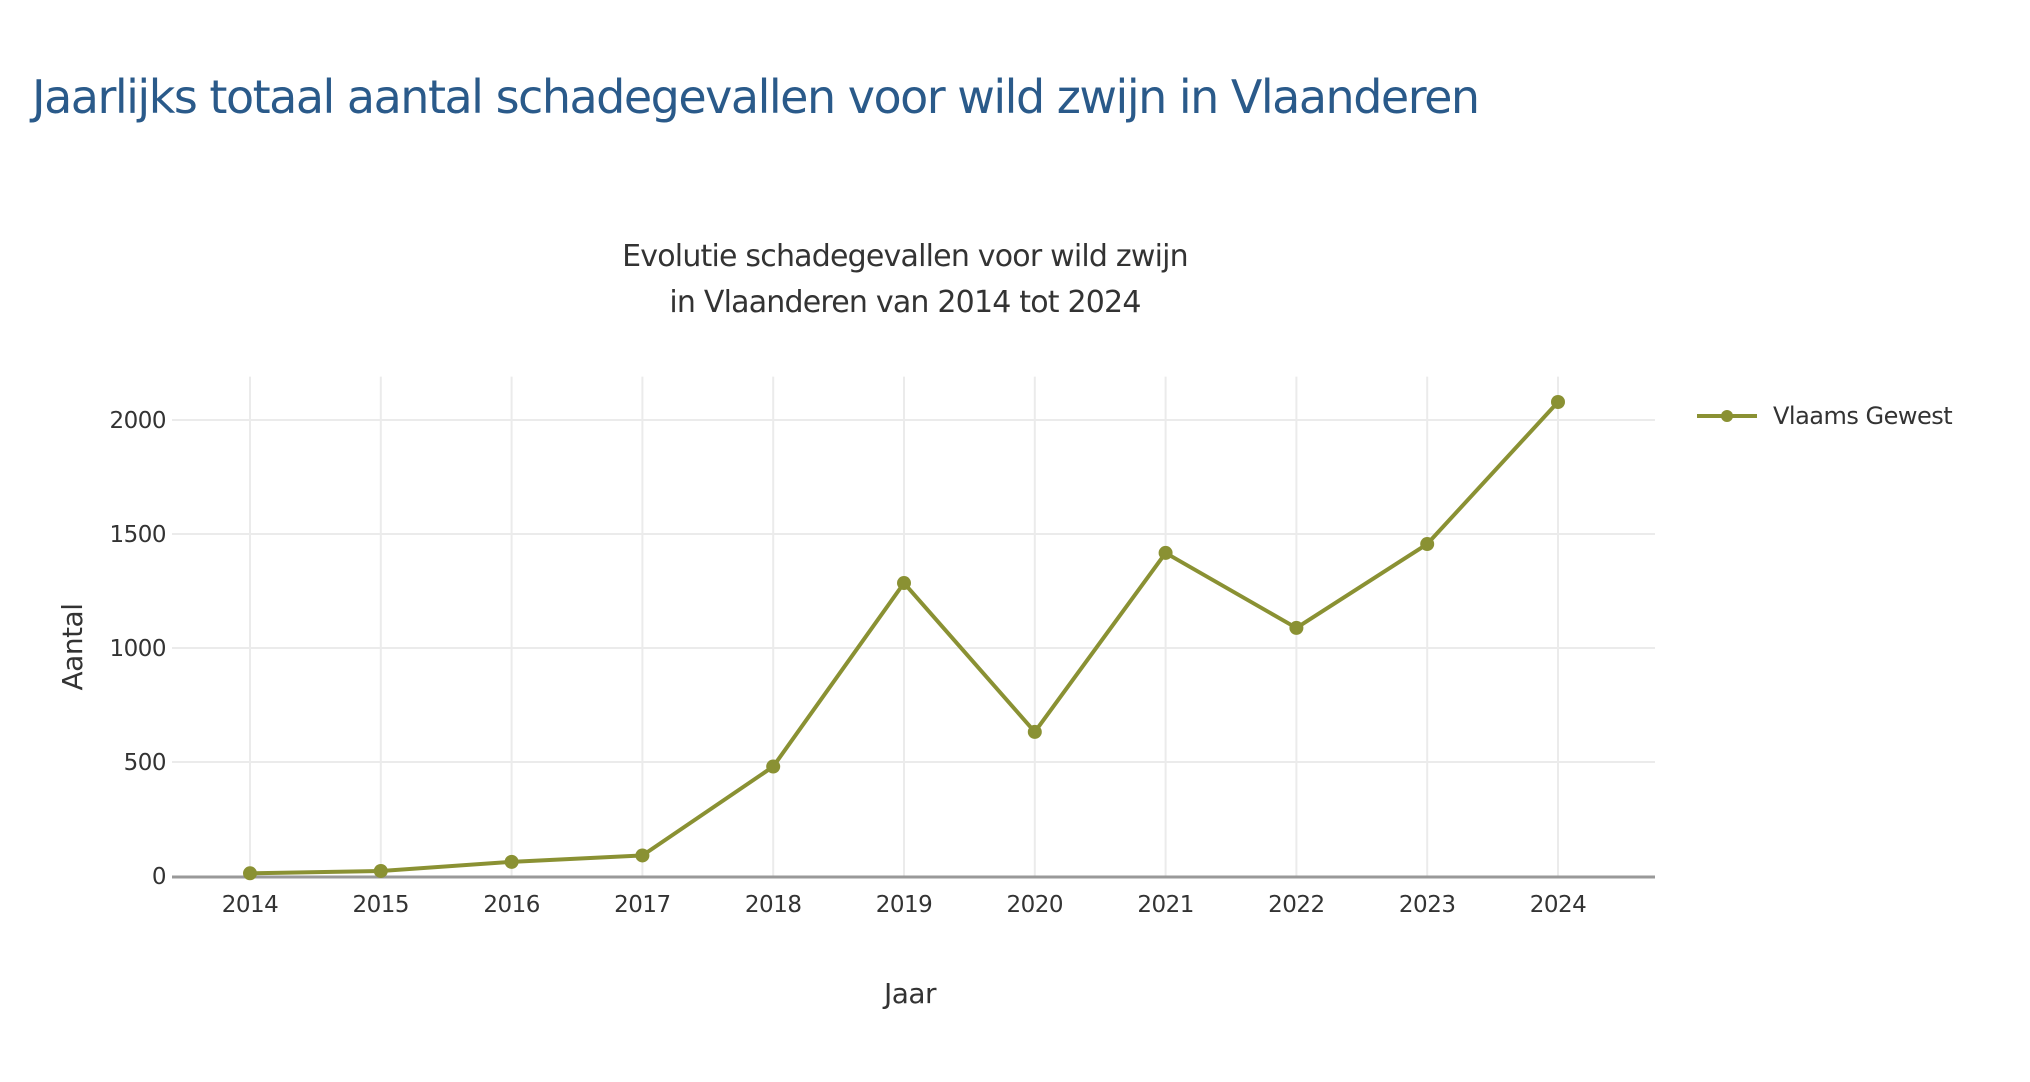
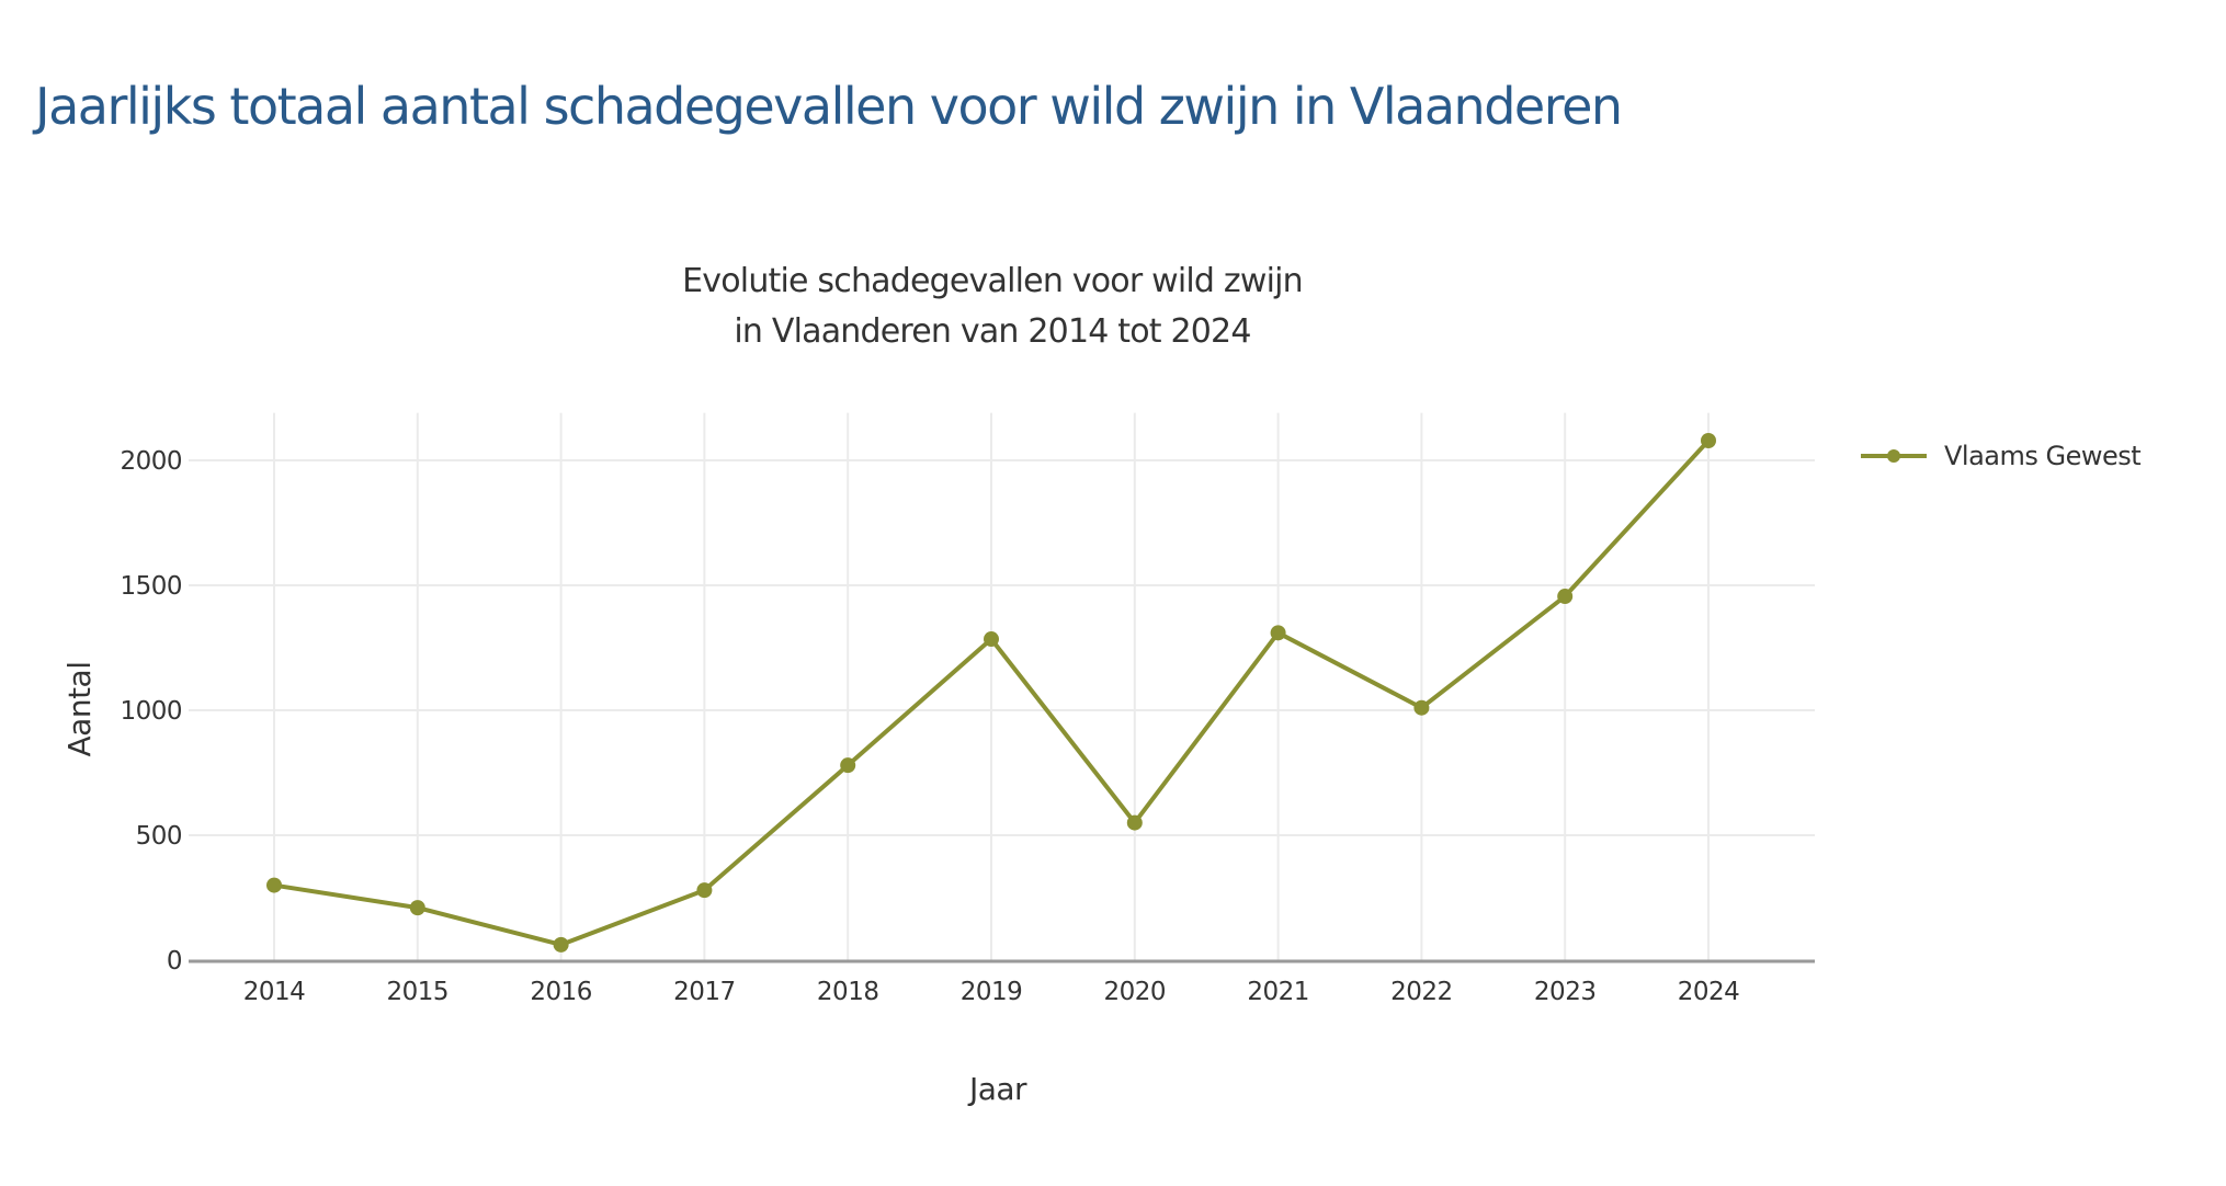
2014: 10 -> 300
2015: 20 -> 210
2017: 90 -> 280
2018: 480 -> 780
2020: 630 -> 550
2021: 1420 -> 1310
2022: 1090 -> 1010
